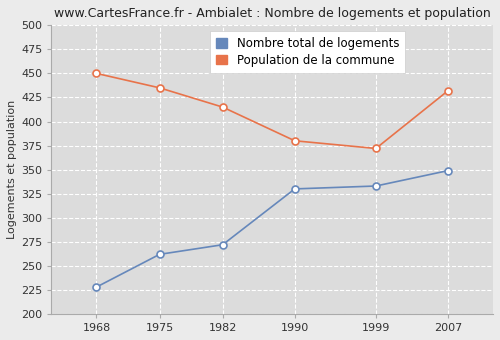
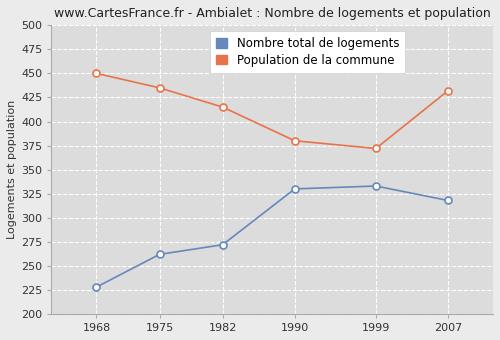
Nombre total de logements/2007: 349 -> 318
